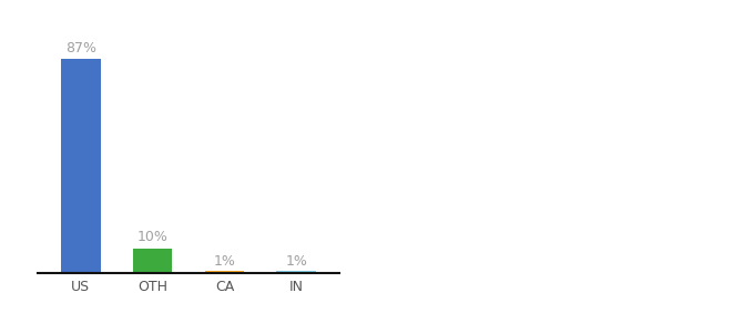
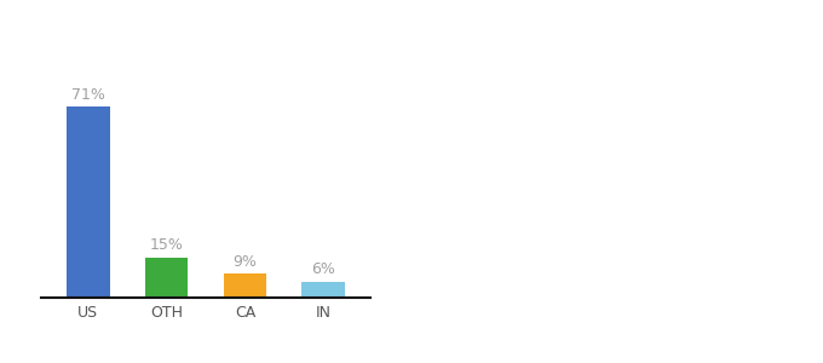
US: 87% -> 71%
OTH: 10% -> 15%
CA: 1% -> 9%
IN: 1% -> 6%
